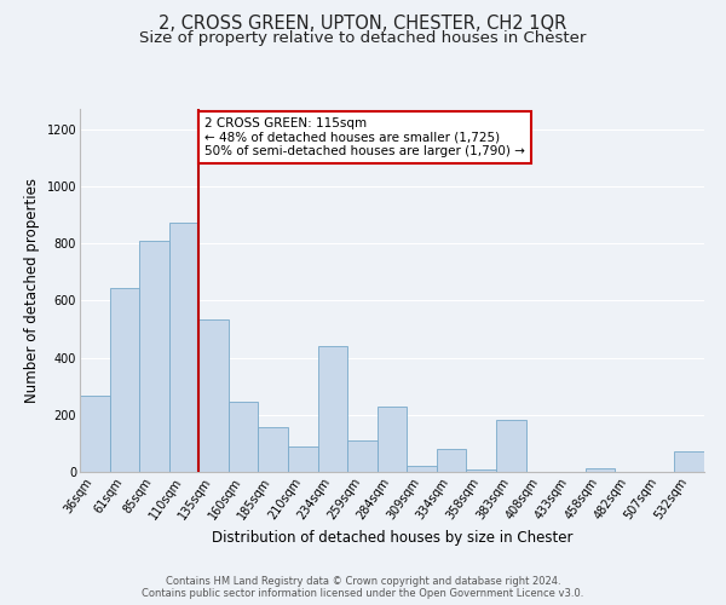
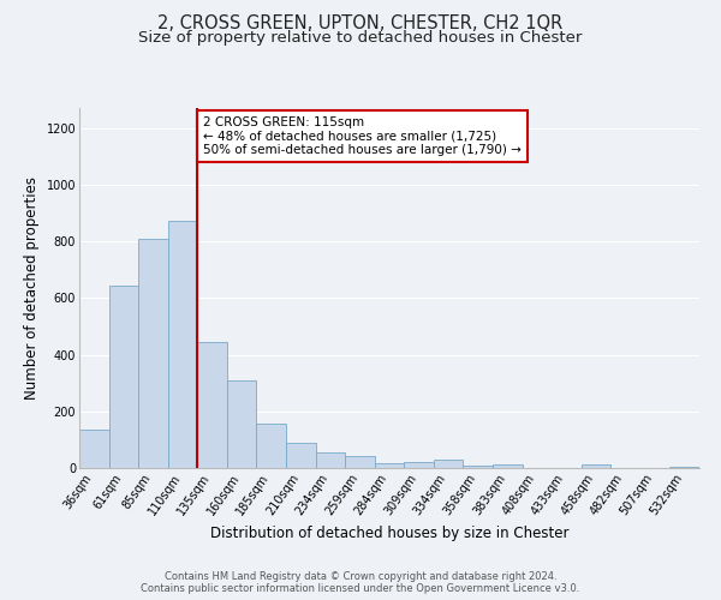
36sqm: 265 -> 135
135sqm: 535 -> 445
160sqm: 245 -> 310
234sqm: 440 -> 55
259sqm: 110 -> 42
284sqm: 230 -> 15
334sqm: 80 -> 30
383sqm: 180 -> 12
532sqm: 70 -> 5
